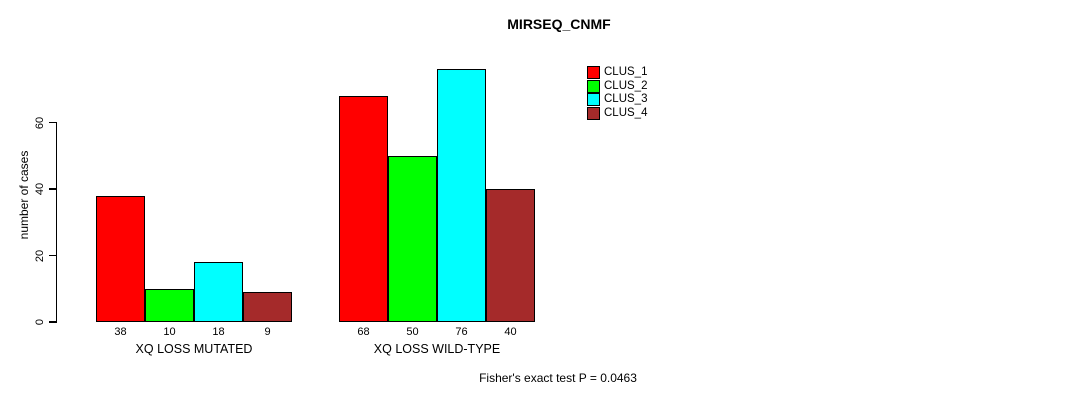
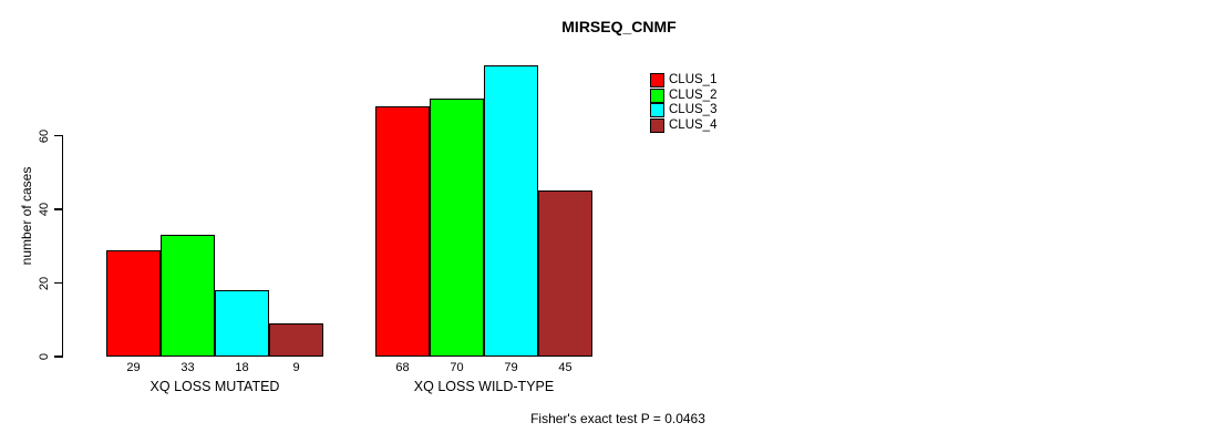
CLUS_1/XQ LOSS MUTATED: 38 -> 29
CLUS_2/XQ LOSS MUTATED: 10 -> 33
CLUS_2/XQ LOSS WILD-TYPE: 50 -> 70
CLUS_3/XQ LOSS WILD-TYPE: 76 -> 79
CLUS_4/XQ LOSS WILD-TYPE: 40 -> 45
